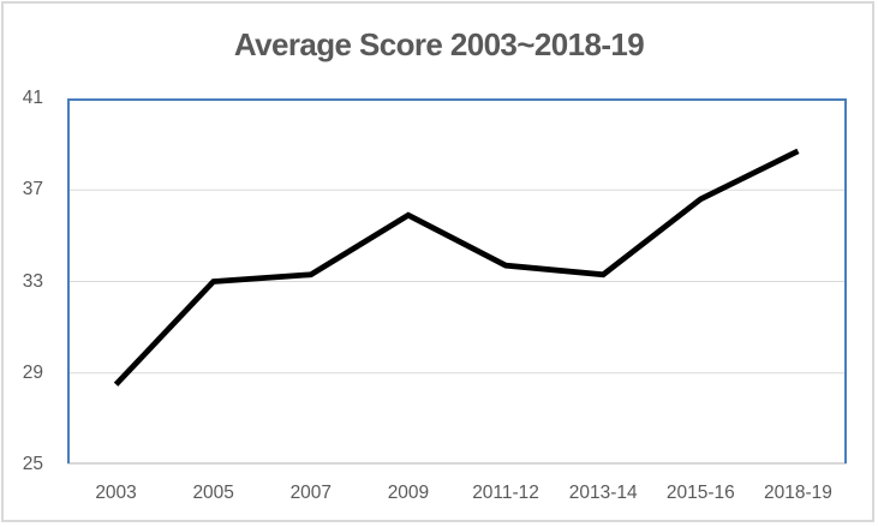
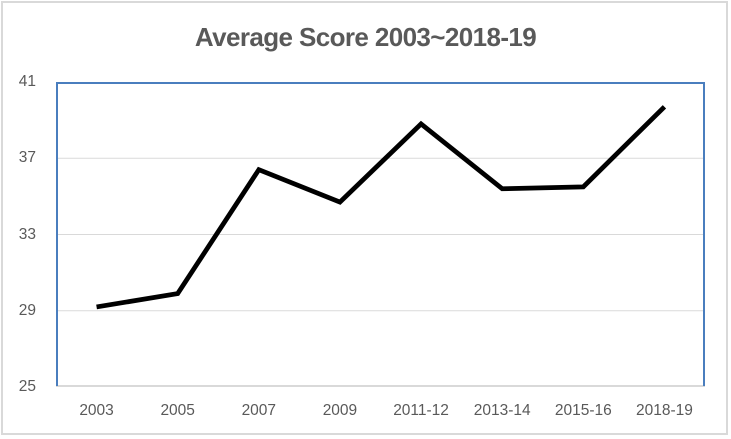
2003: 28.5 -> 29.2
2005: 33.0 -> 29.9
2007: 33.3 -> 36.4
2009: 35.9 -> 34.7
2011-12: 33.7 -> 38.8
2013-14: 33.3 -> 35.4
2015-16: 36.6 -> 35.5
2018-19: 38.7 -> 39.7
